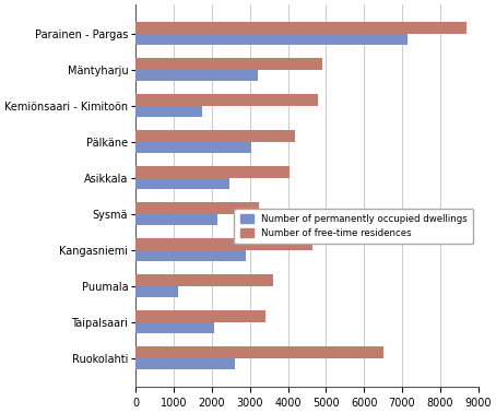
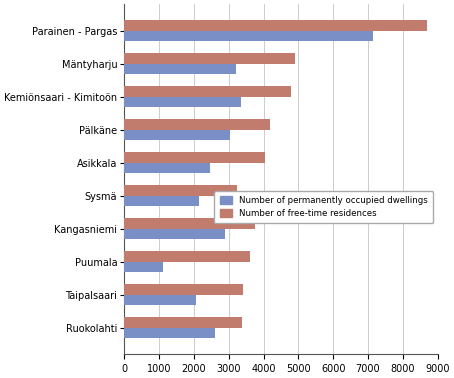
Number of permanently occupied dwellings/Kemiönsaari - Kimitoön: 1750 -> 3350
Number of free-time residences/Kangasniemi: 4650 -> 3750
Number of free-time residences/Ruokolahti: 6500 -> 3380
